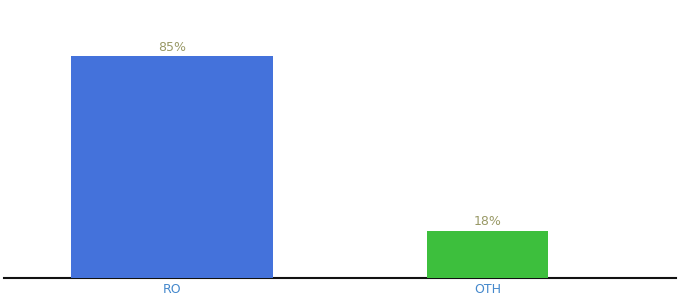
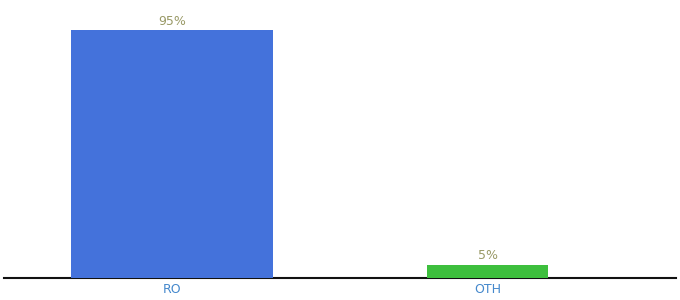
RO: 85% -> 95%
OTH: 18% -> 5%
